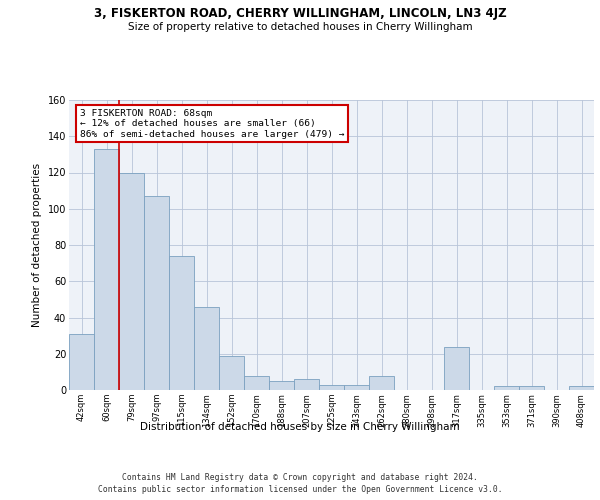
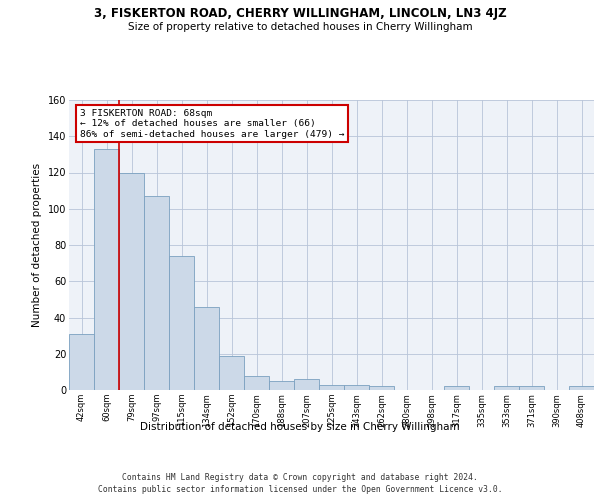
262sqm: 8 -> 2
317sqm: 24 -> 2
